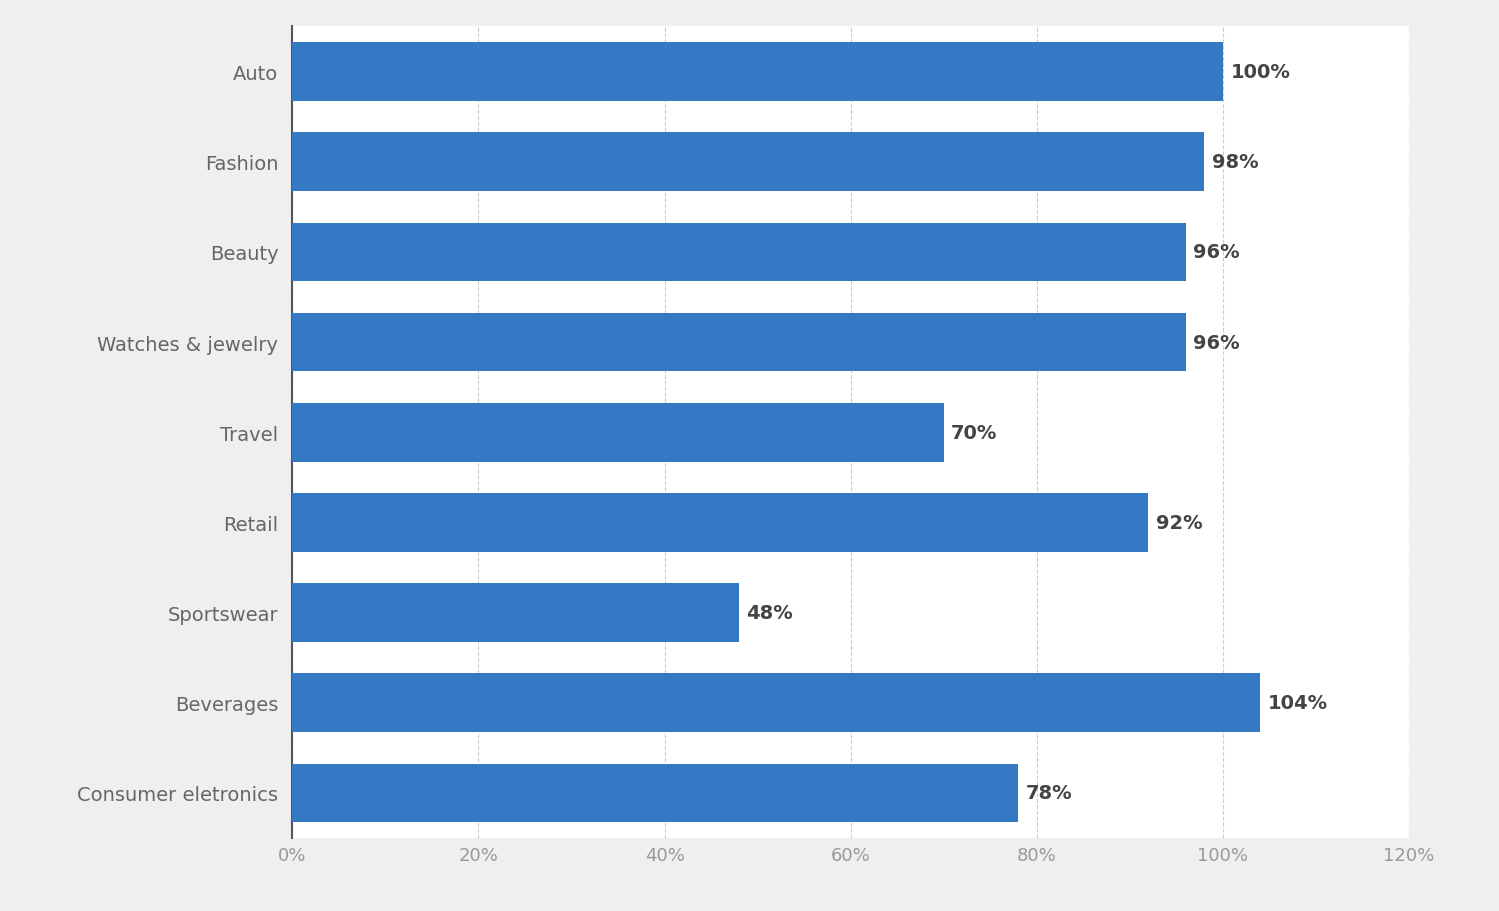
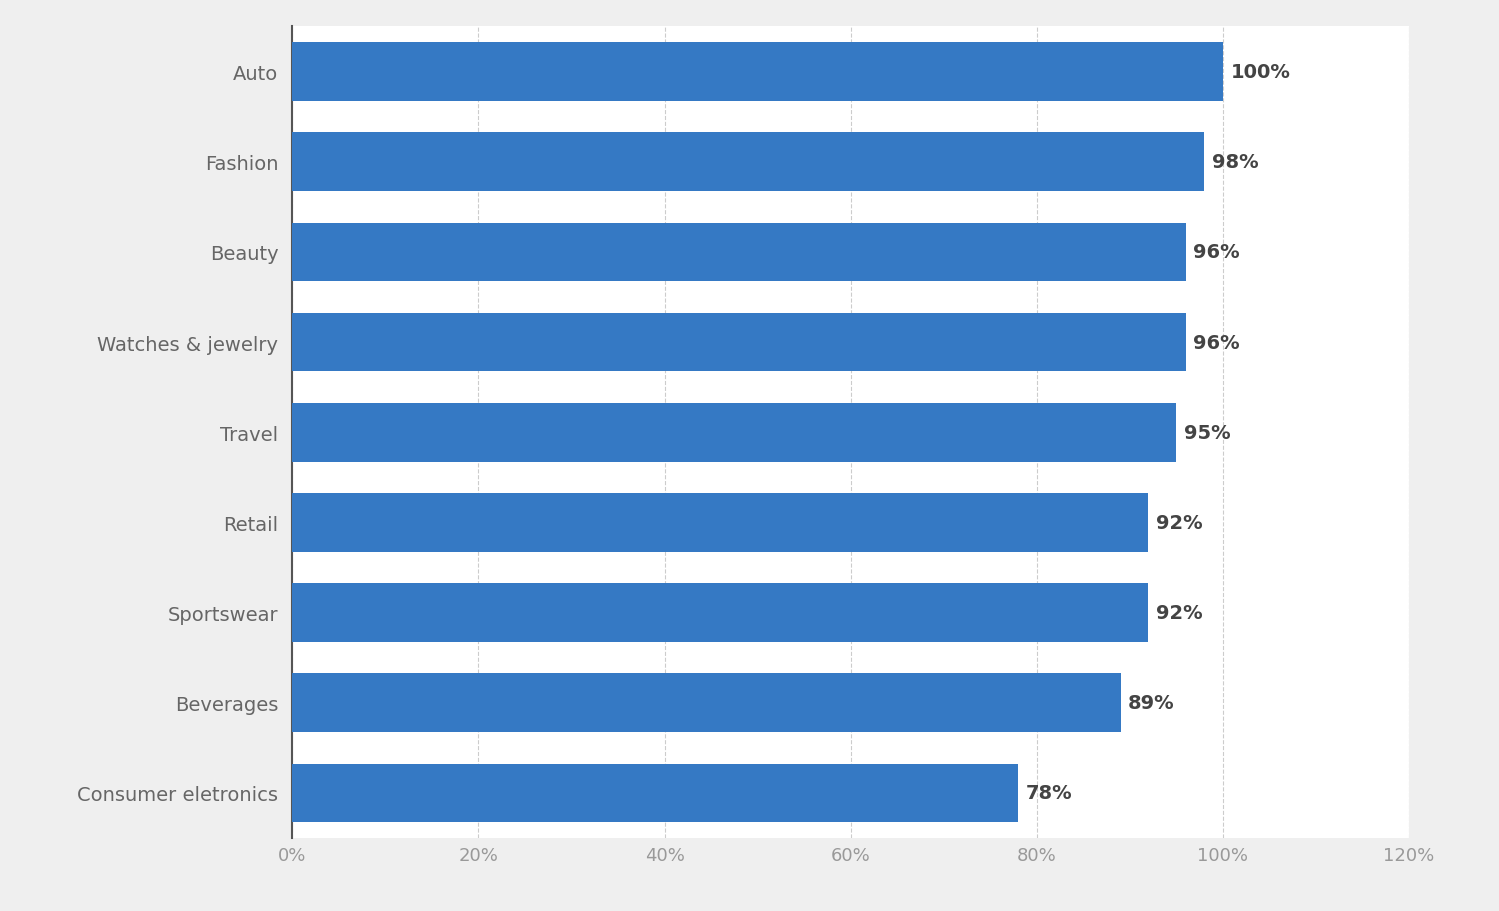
Travel: 70% -> 95%
Sportswear: 48% -> 92%
Beverages: 104% -> 89%
